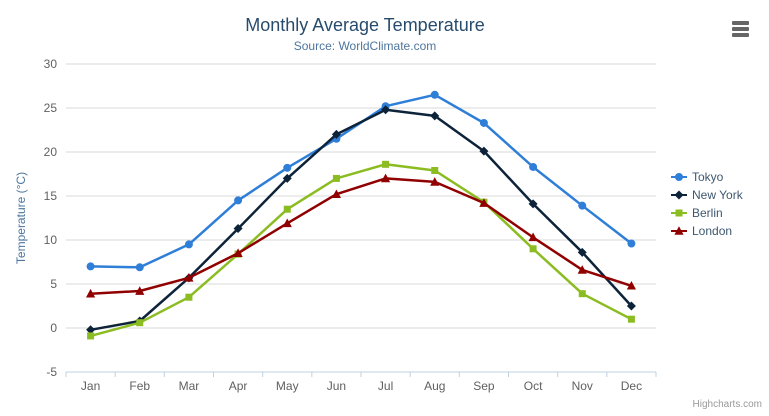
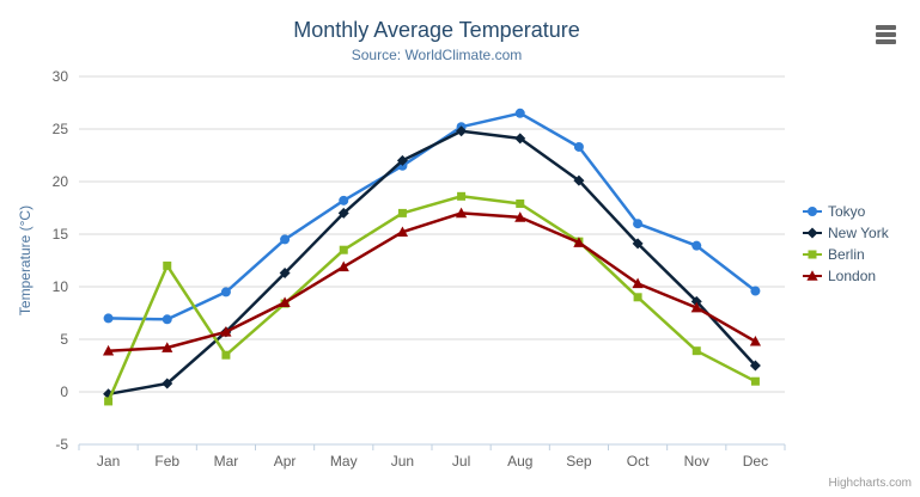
Berlin/Feb: 1 -> 12
Tokyo/Oct: 18 -> 16
London/Nov: 7 -> 8
